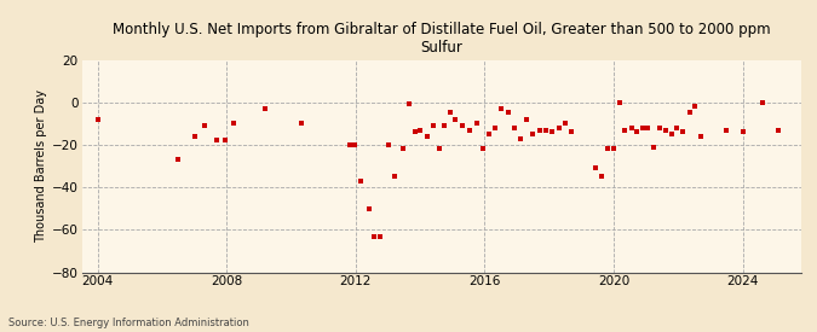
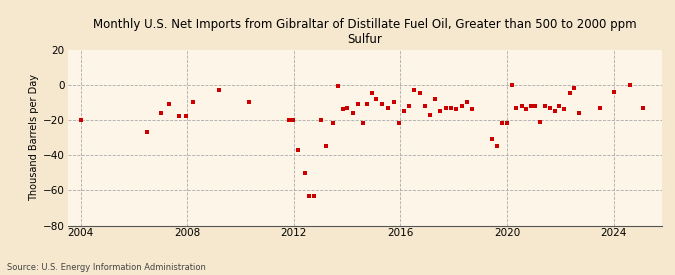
2004: -8 -> -20
2024: -14 -> -4
